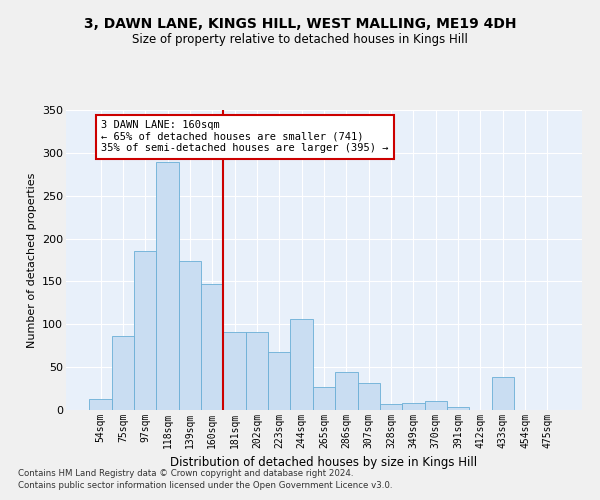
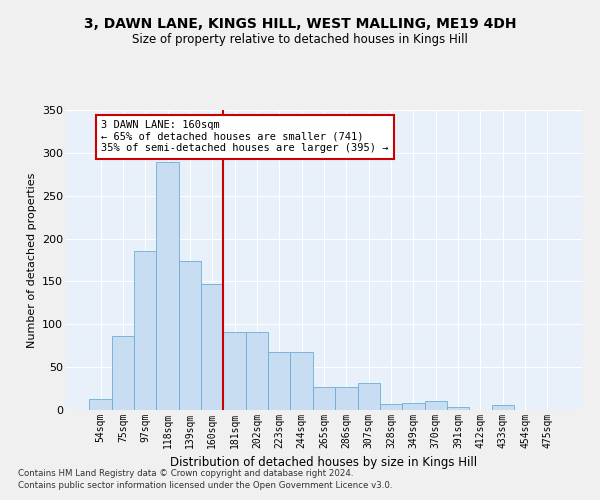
244sqm: 106 -> 68
286sqm: 44 -> 27
433sqm: 38 -> 6
